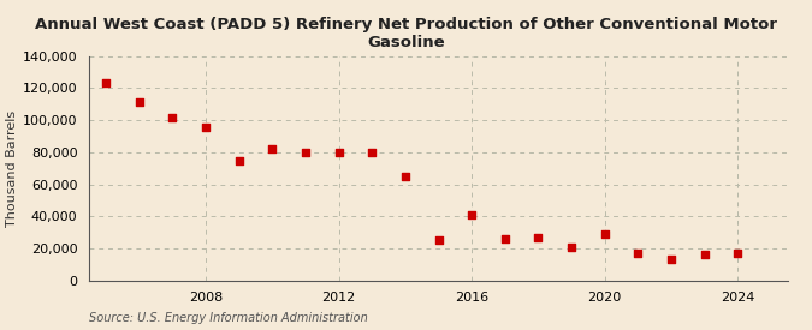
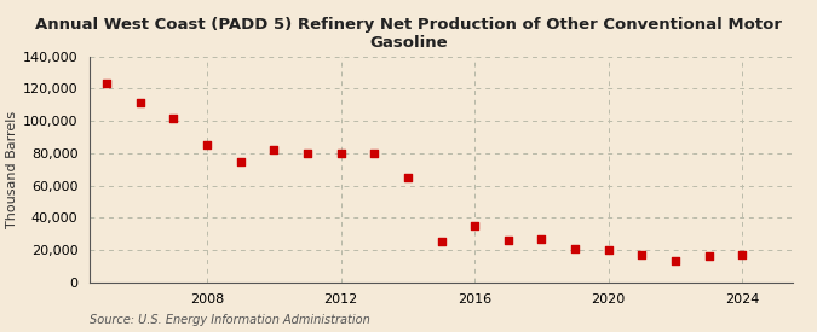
2008: 96,000 -> 85,000
2016: 41,000 -> 35,000
2020: 29,000 -> 20,000
